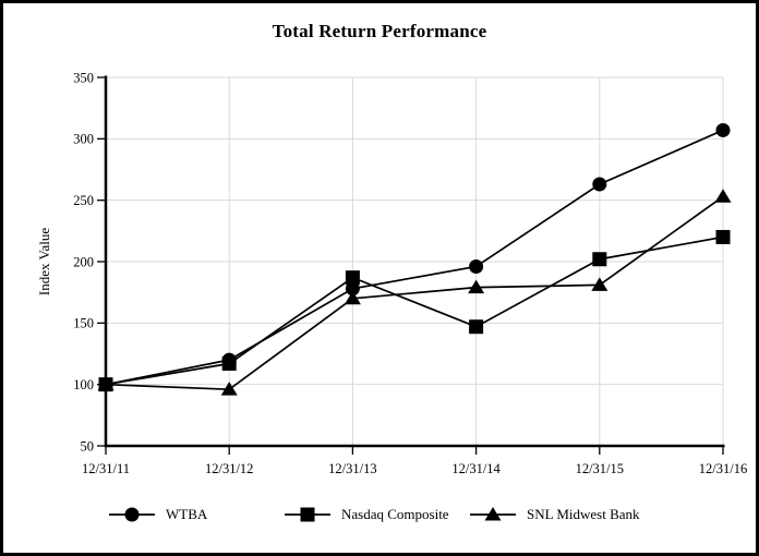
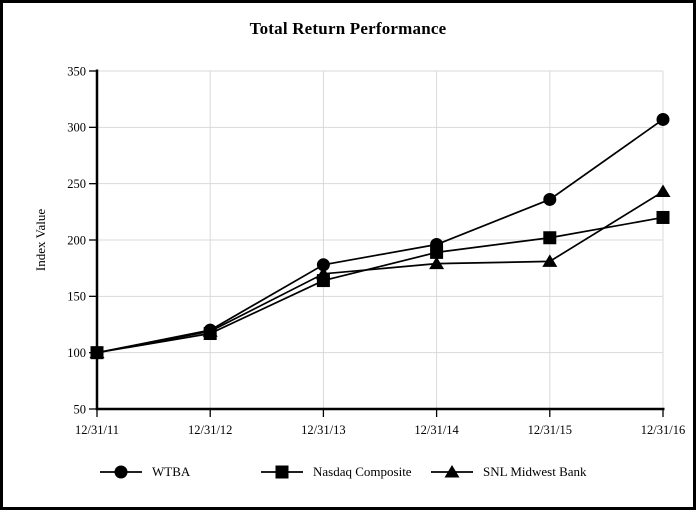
SNL Midwest Bank/12/31/12: 96 -> 119
Nasdaq Composite/12/31/13: 187 -> 164
Nasdaq Composite/12/31/14: 147 -> 189
WTBA/12/31/15: 263 -> 236
SNL Midwest Bank/12/31/16: 253 -> 243
